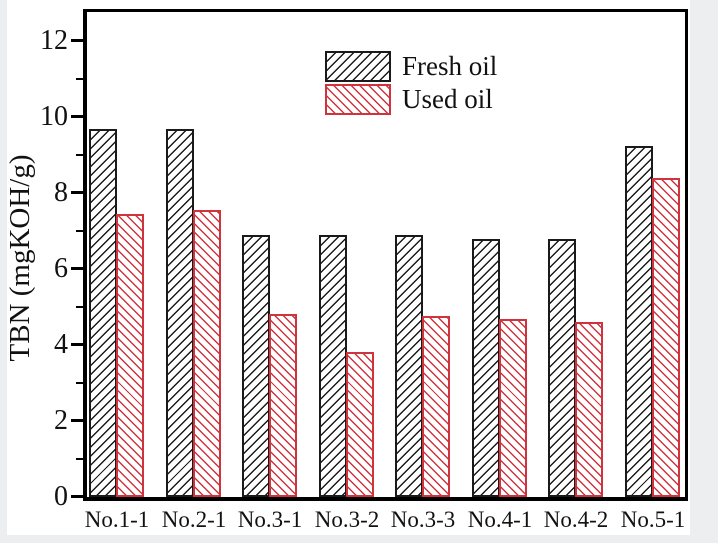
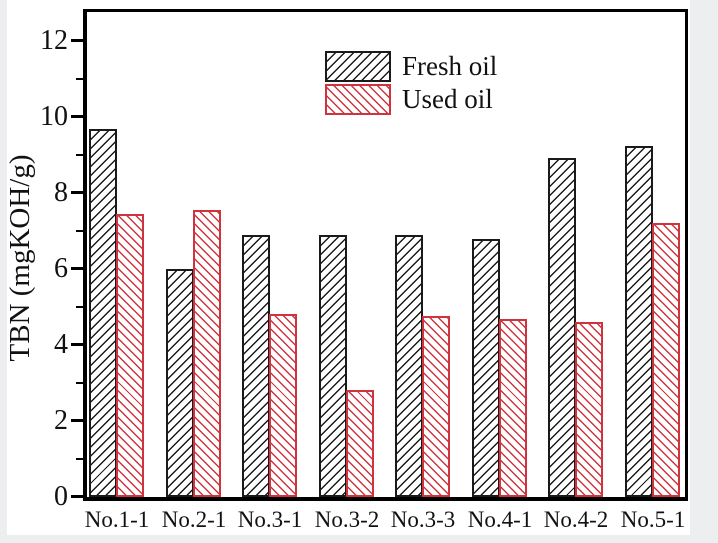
Fresh oil/No.2-1: 9.7 -> 6.0
Used oil/No.3-2: 3.8 -> 2.8
Fresh oil/No.4-2: 6.8 -> 8.9
Used oil/No.5-1: 8.4 -> 7.2
